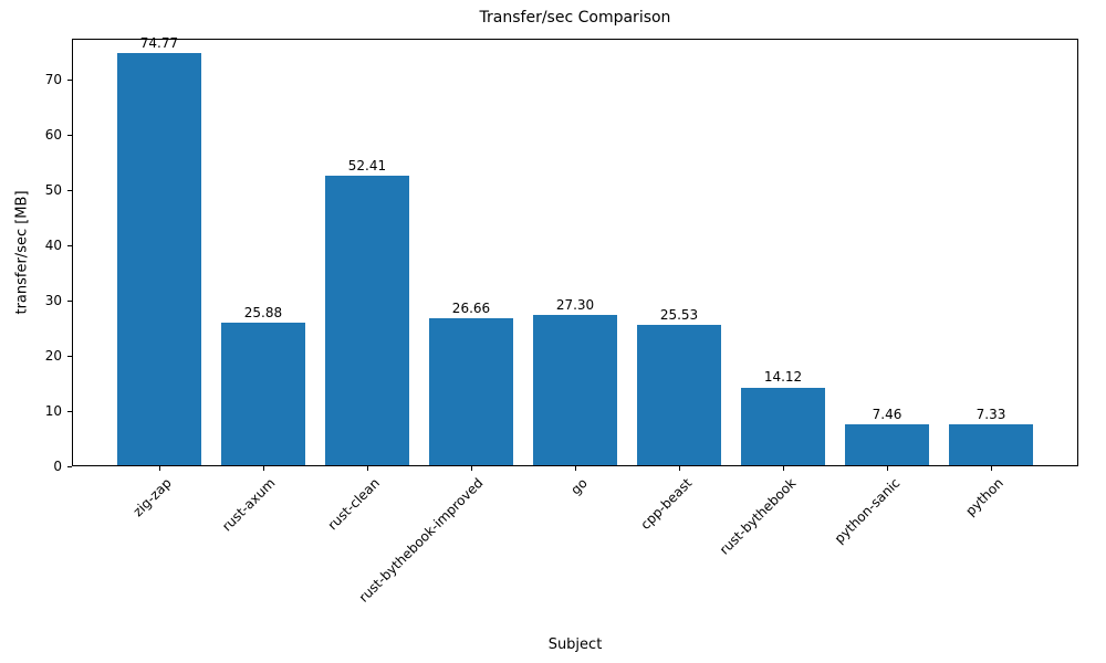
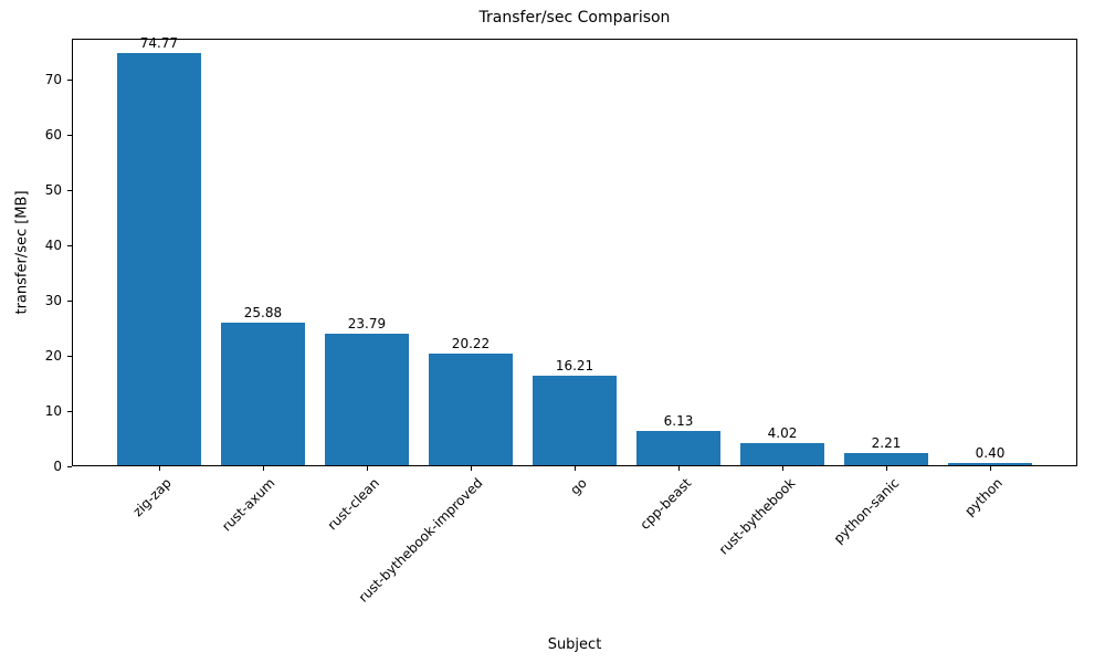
rust-clean: 52.41 -> 23.79
rust-bythebook-improved: 26.66 -> 20.22
go: 27.30 -> 16.21
cpp-beast: 25.53 -> 6.13
rust-bythebook: 14.12 -> 4.02
python-sanic: 7.46 -> 2.21
python: 7.33 -> 0.40
